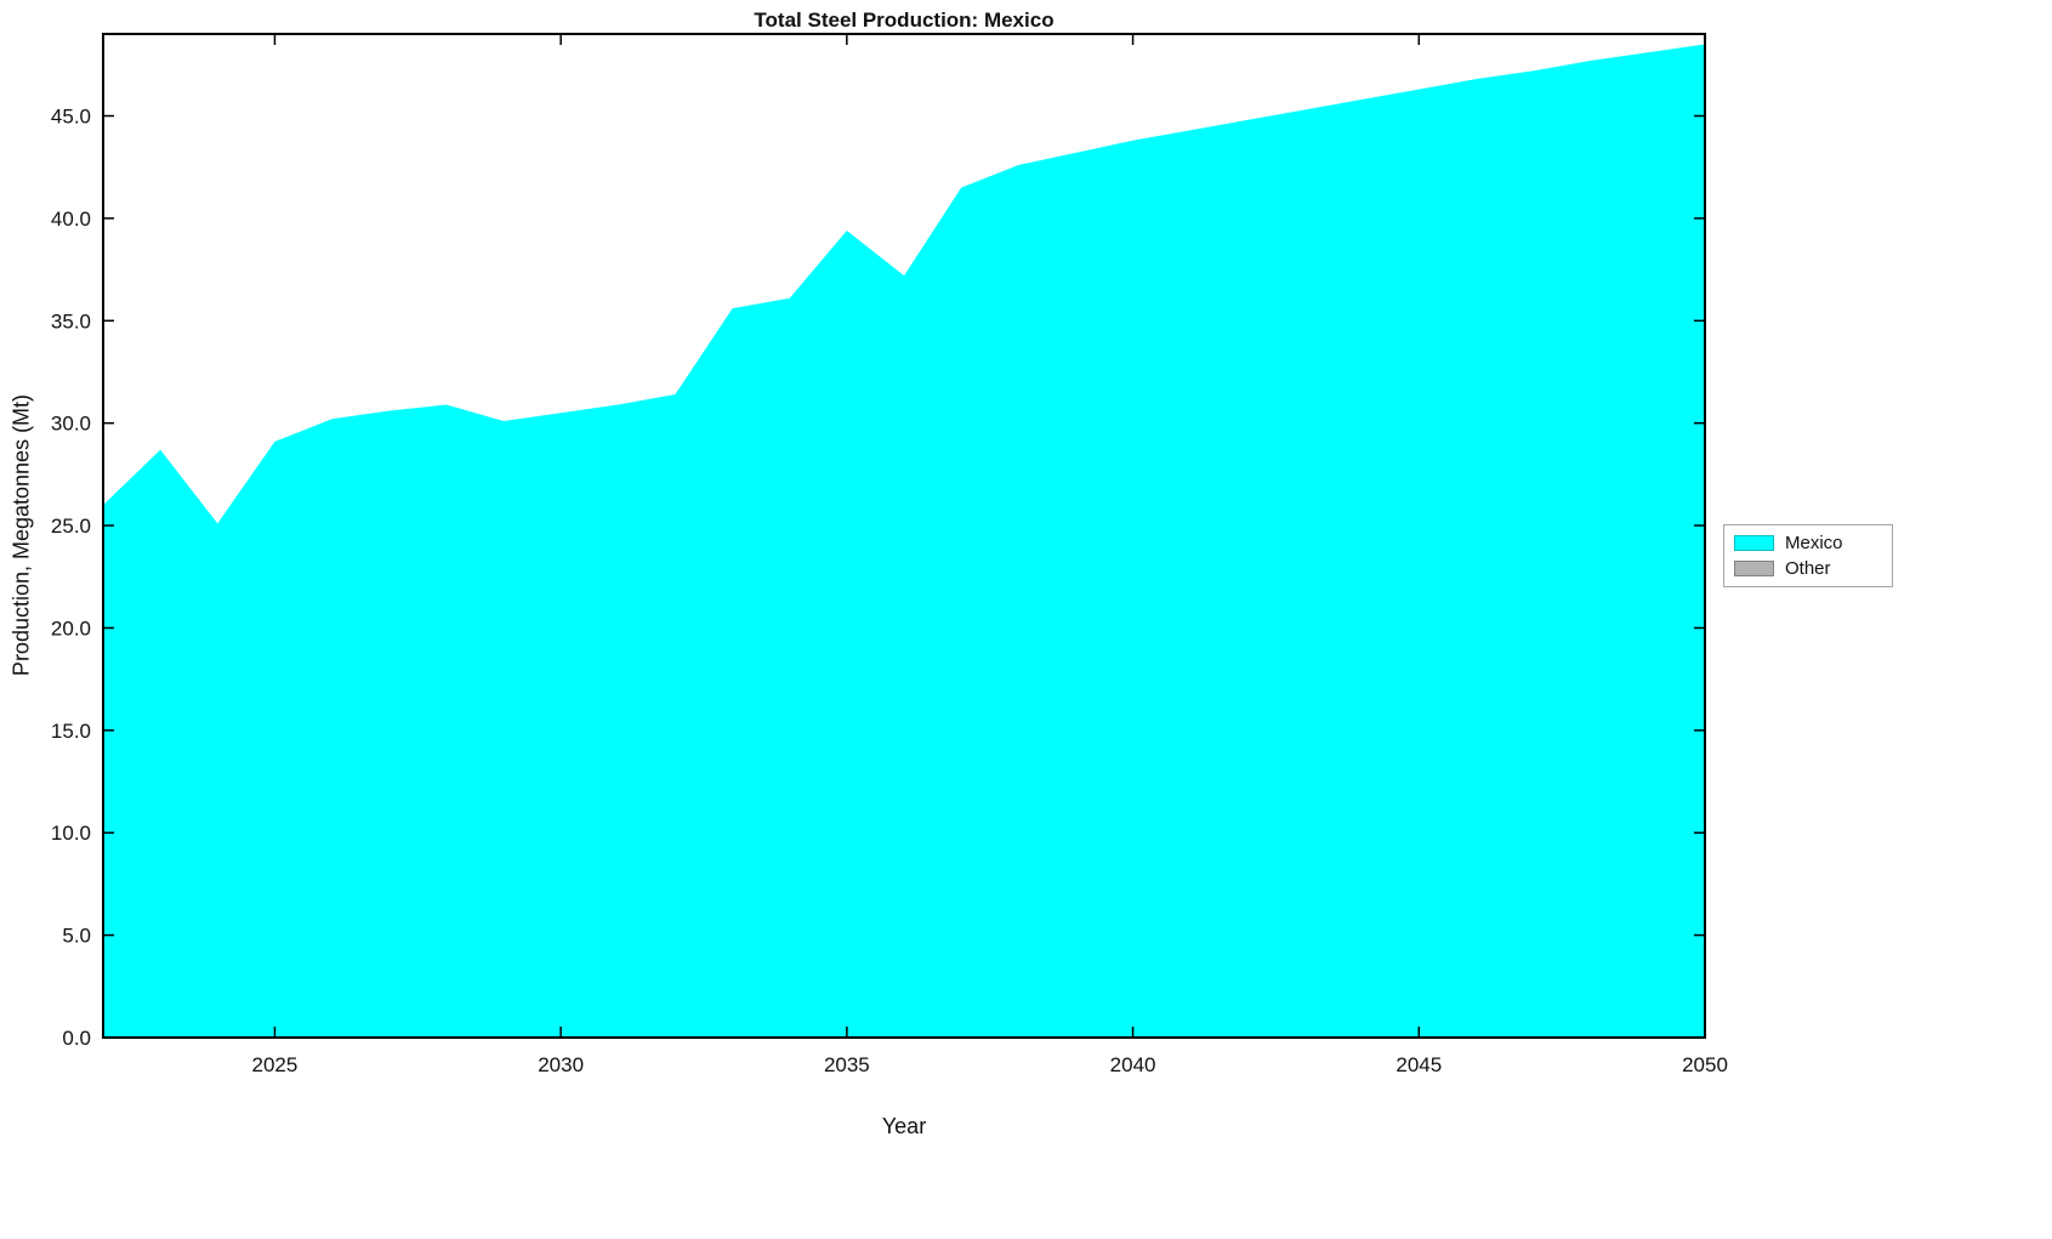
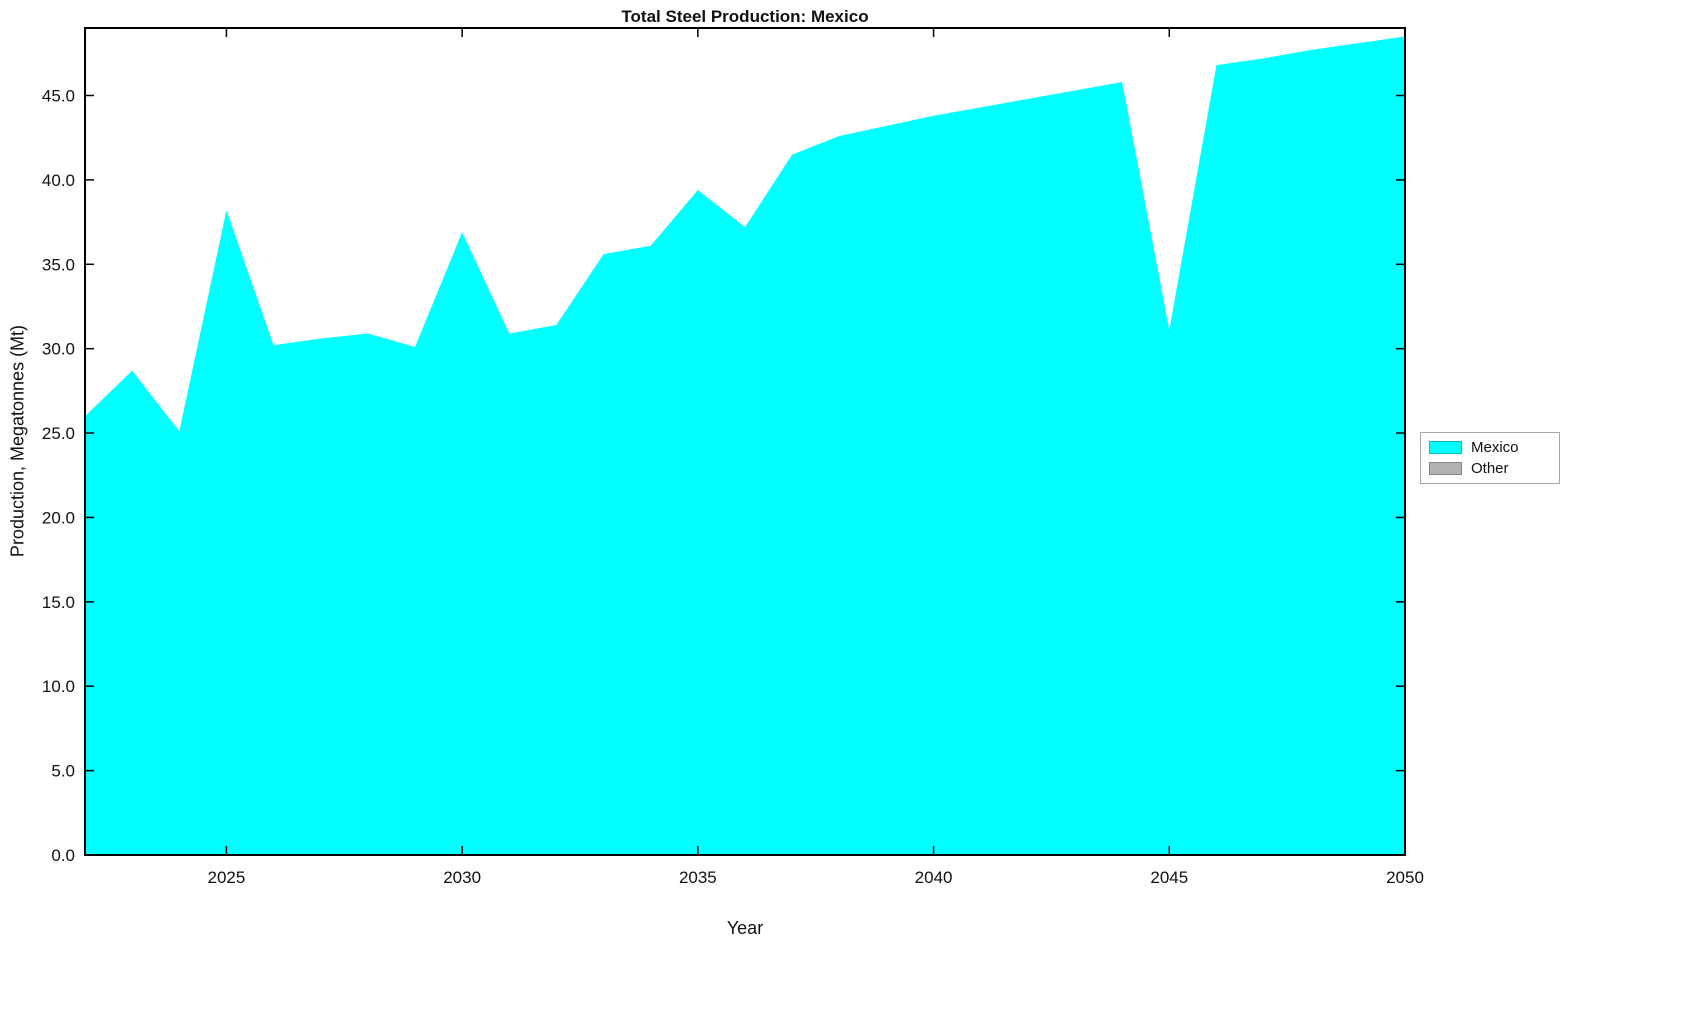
2025: 29.1 -> 38.2
2030: 30.5 -> 36.9
2045: 46.3 -> 31.1
